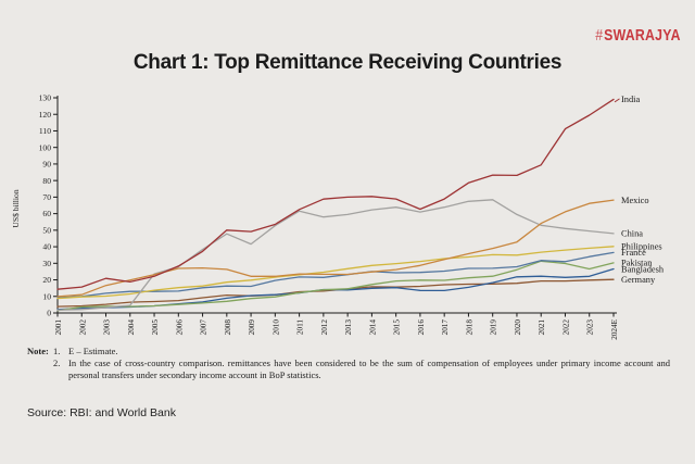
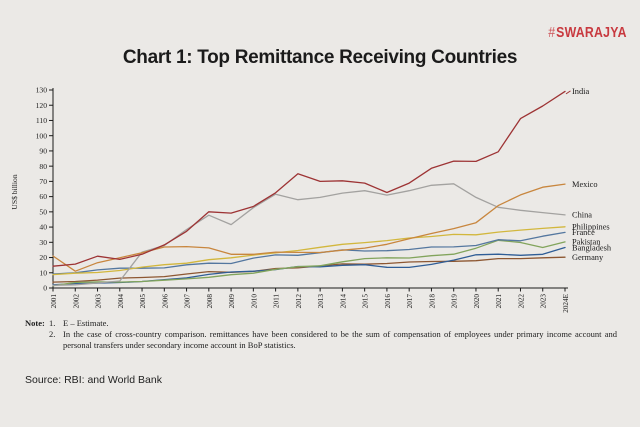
Mexico/2001: 10 -> 21
India/2012: 69 -> 75
